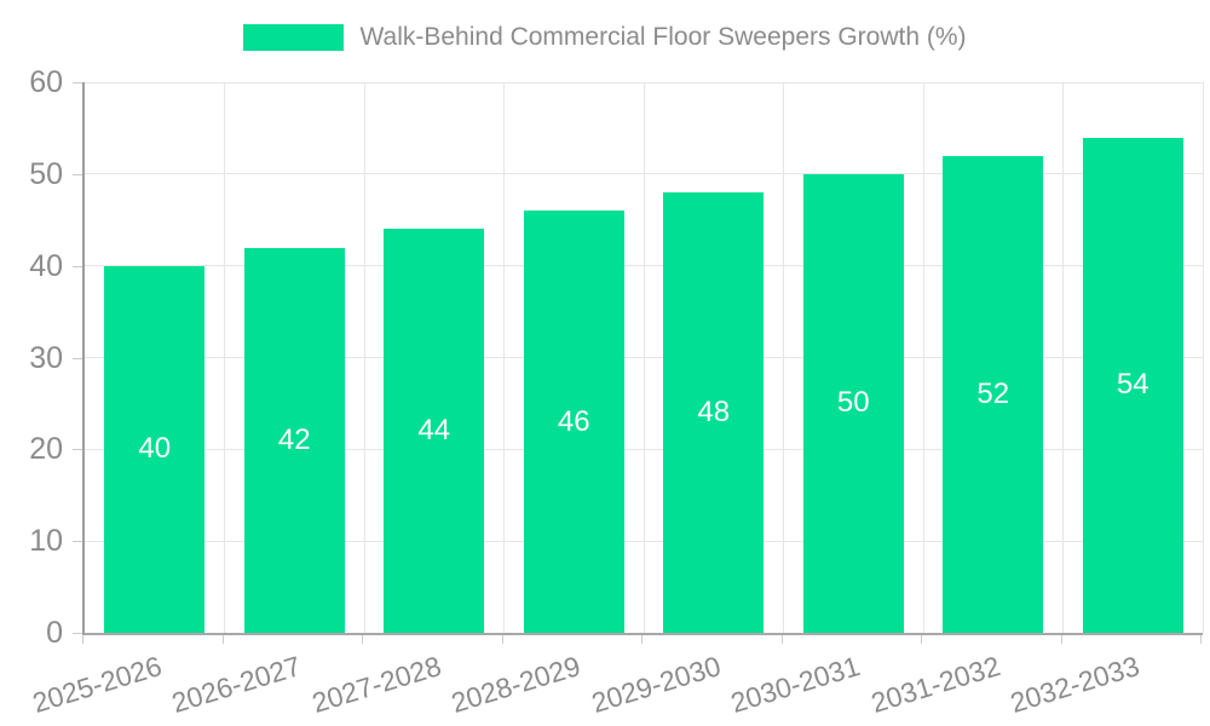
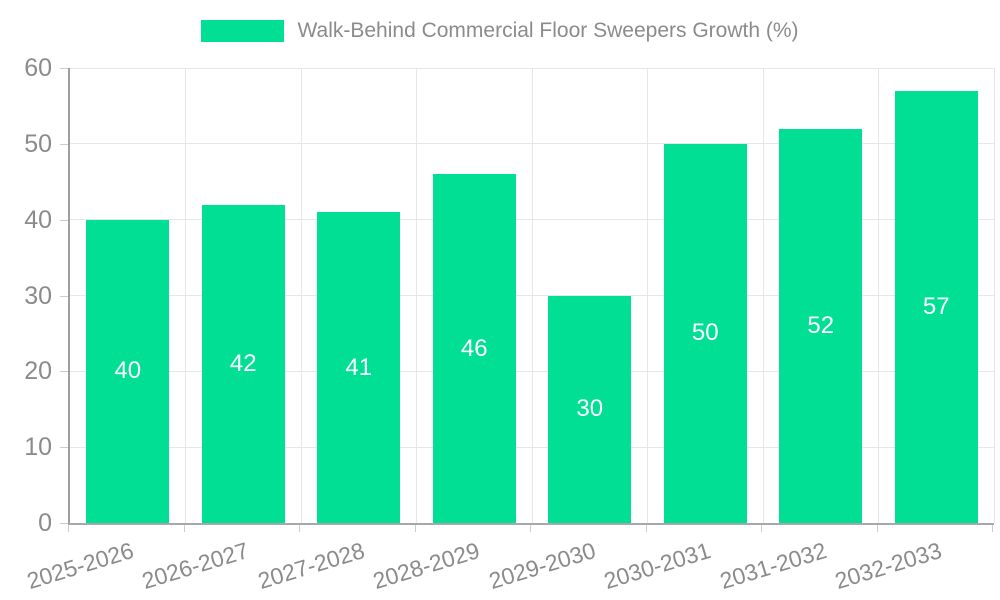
2027-2028: 44 -> 41
2029-2030: 48 -> 30
2032-2033: 54 -> 57
